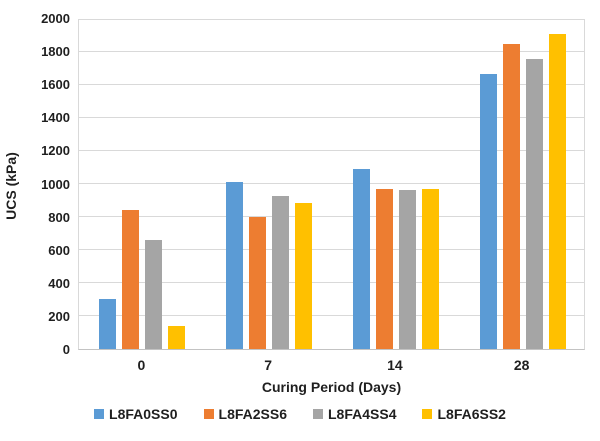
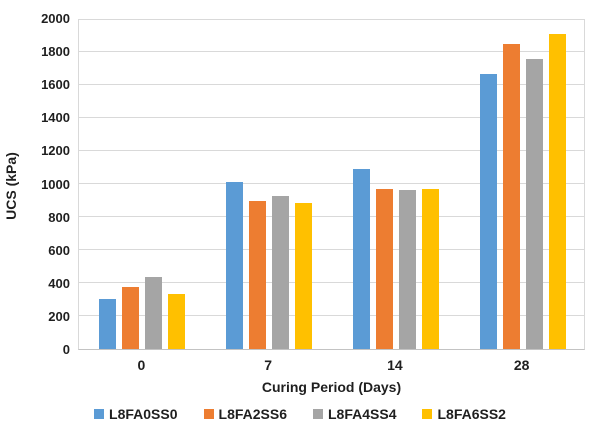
L8FA2SS6/0: 840 -> 380
L8FA4SS4/0: 660 -> 440
L8FA6SS2/0: 140 -> 330
L8FA2SS6/7: 800 -> 900
